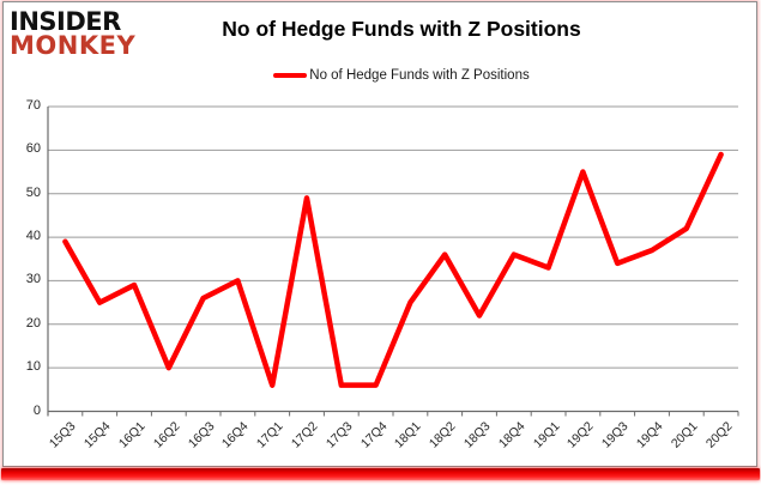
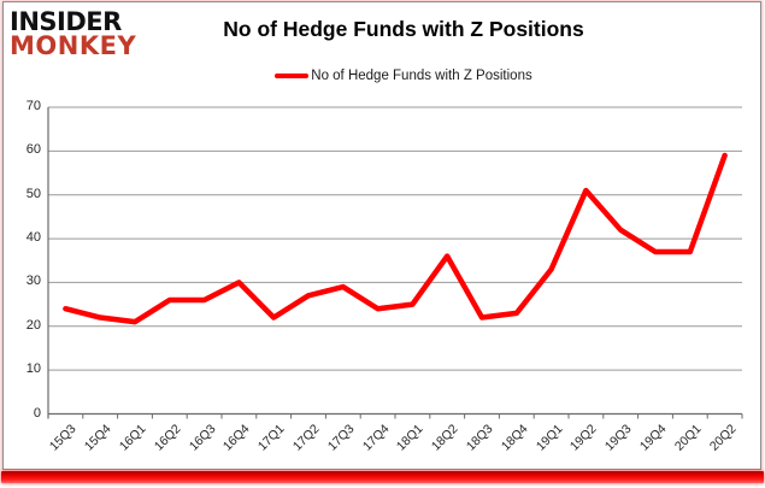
15Q3: 39 -> 24
15Q4: 25 -> 22
16Q1: 29 -> 21
16Q2: 10 -> 26
17Q1: 6 -> 22
17Q2: 49 -> 27
17Q3: 6 -> 29
17Q4: 6 -> 24
18Q4: 36 -> 23
19Q2: 55 -> 51
19Q3: 34 -> 42
20Q1: 42 -> 37
